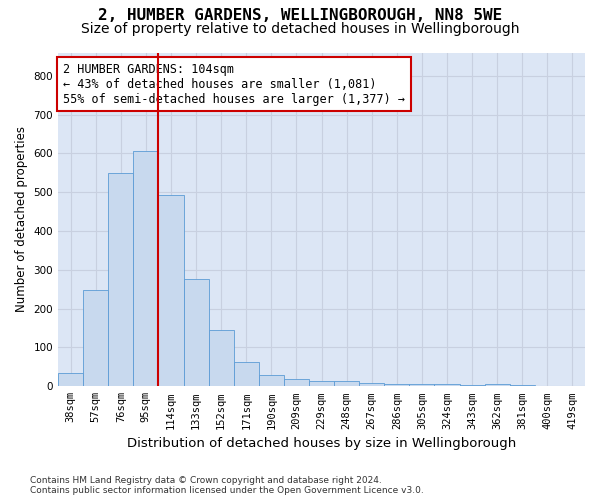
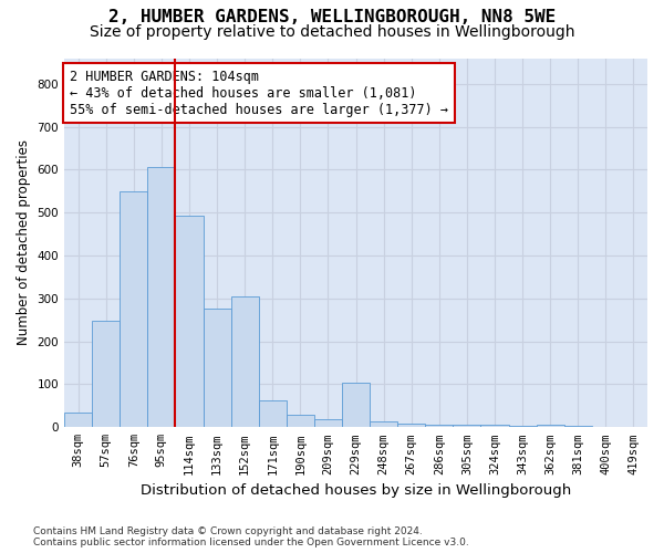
152sqm: 146 -> 305
229sqm: 14 -> 105
